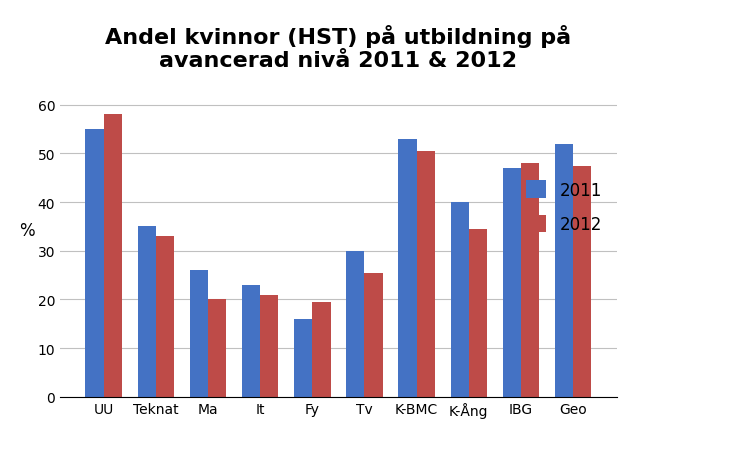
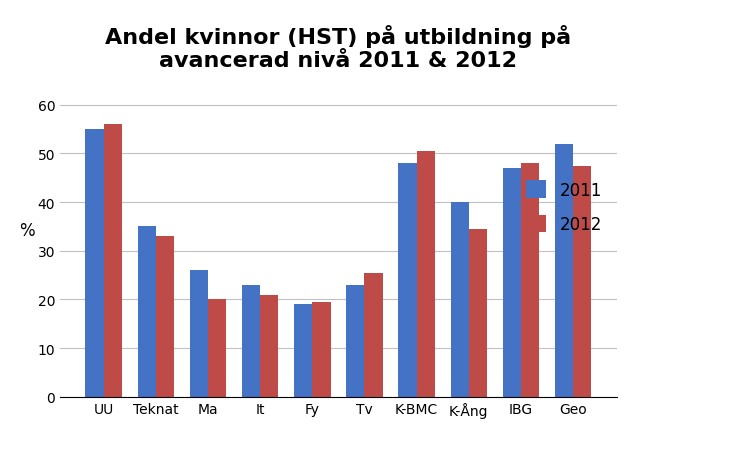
2012/UU: 58.0 -> 56.0
2011/Fy: 16 -> 19
2011/Tv: 30 -> 23
2011/K-BMC: 53 -> 48
